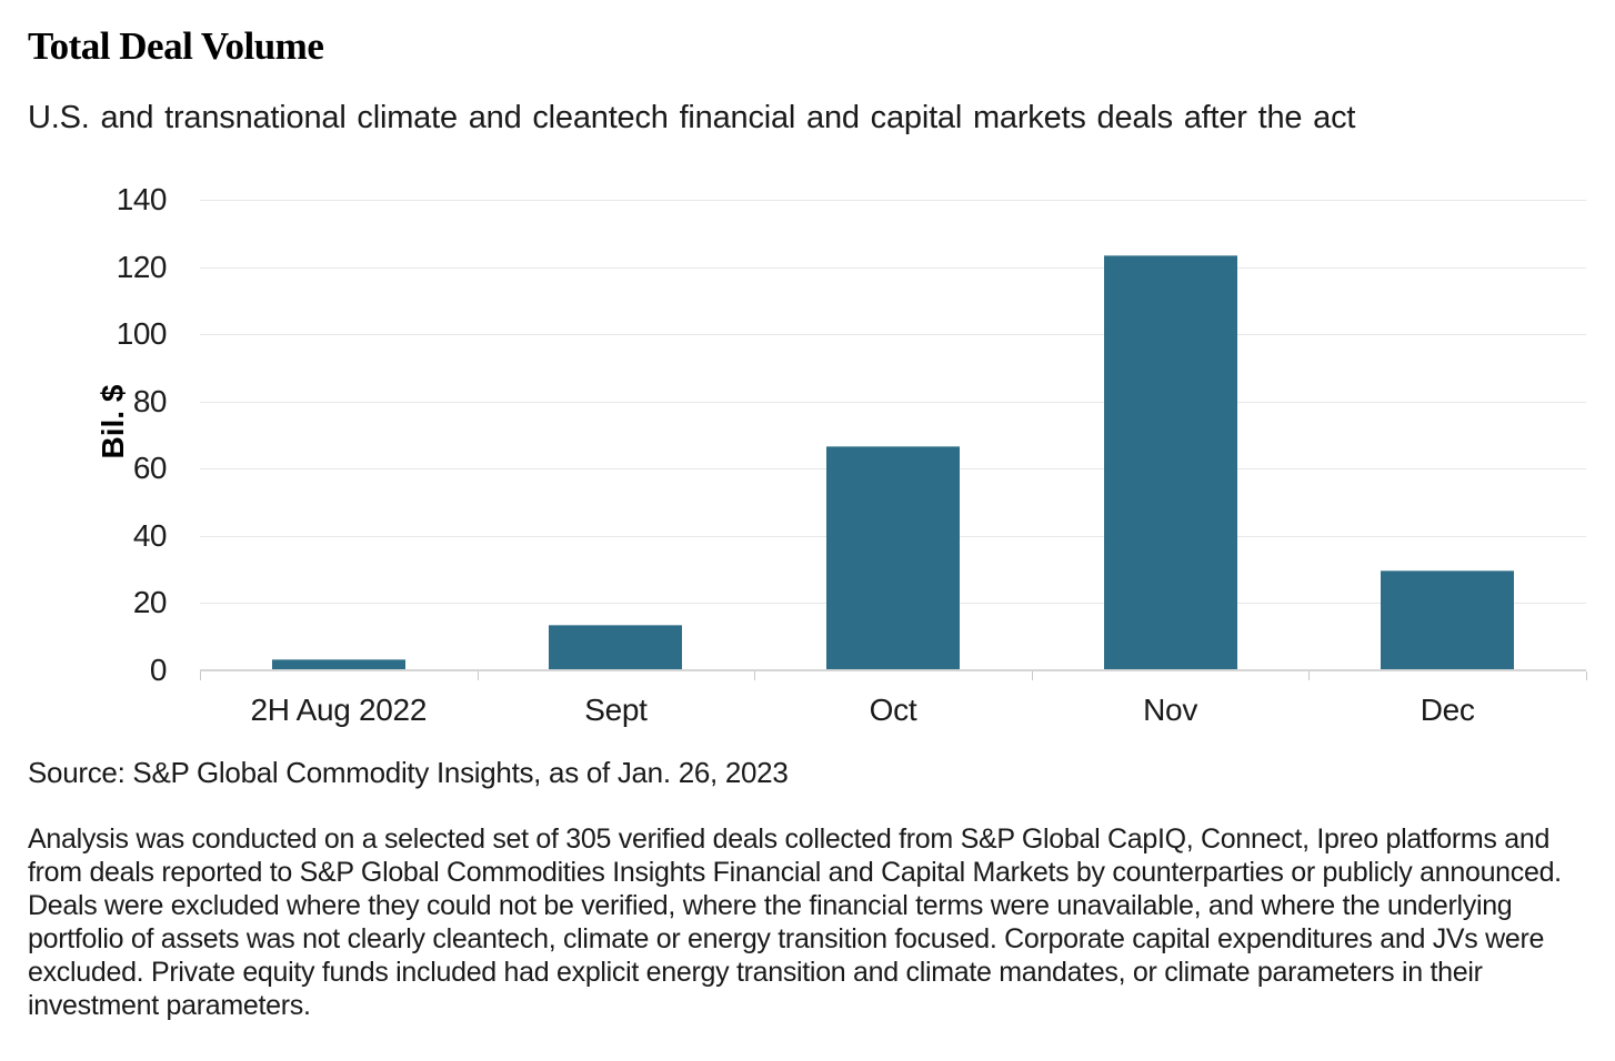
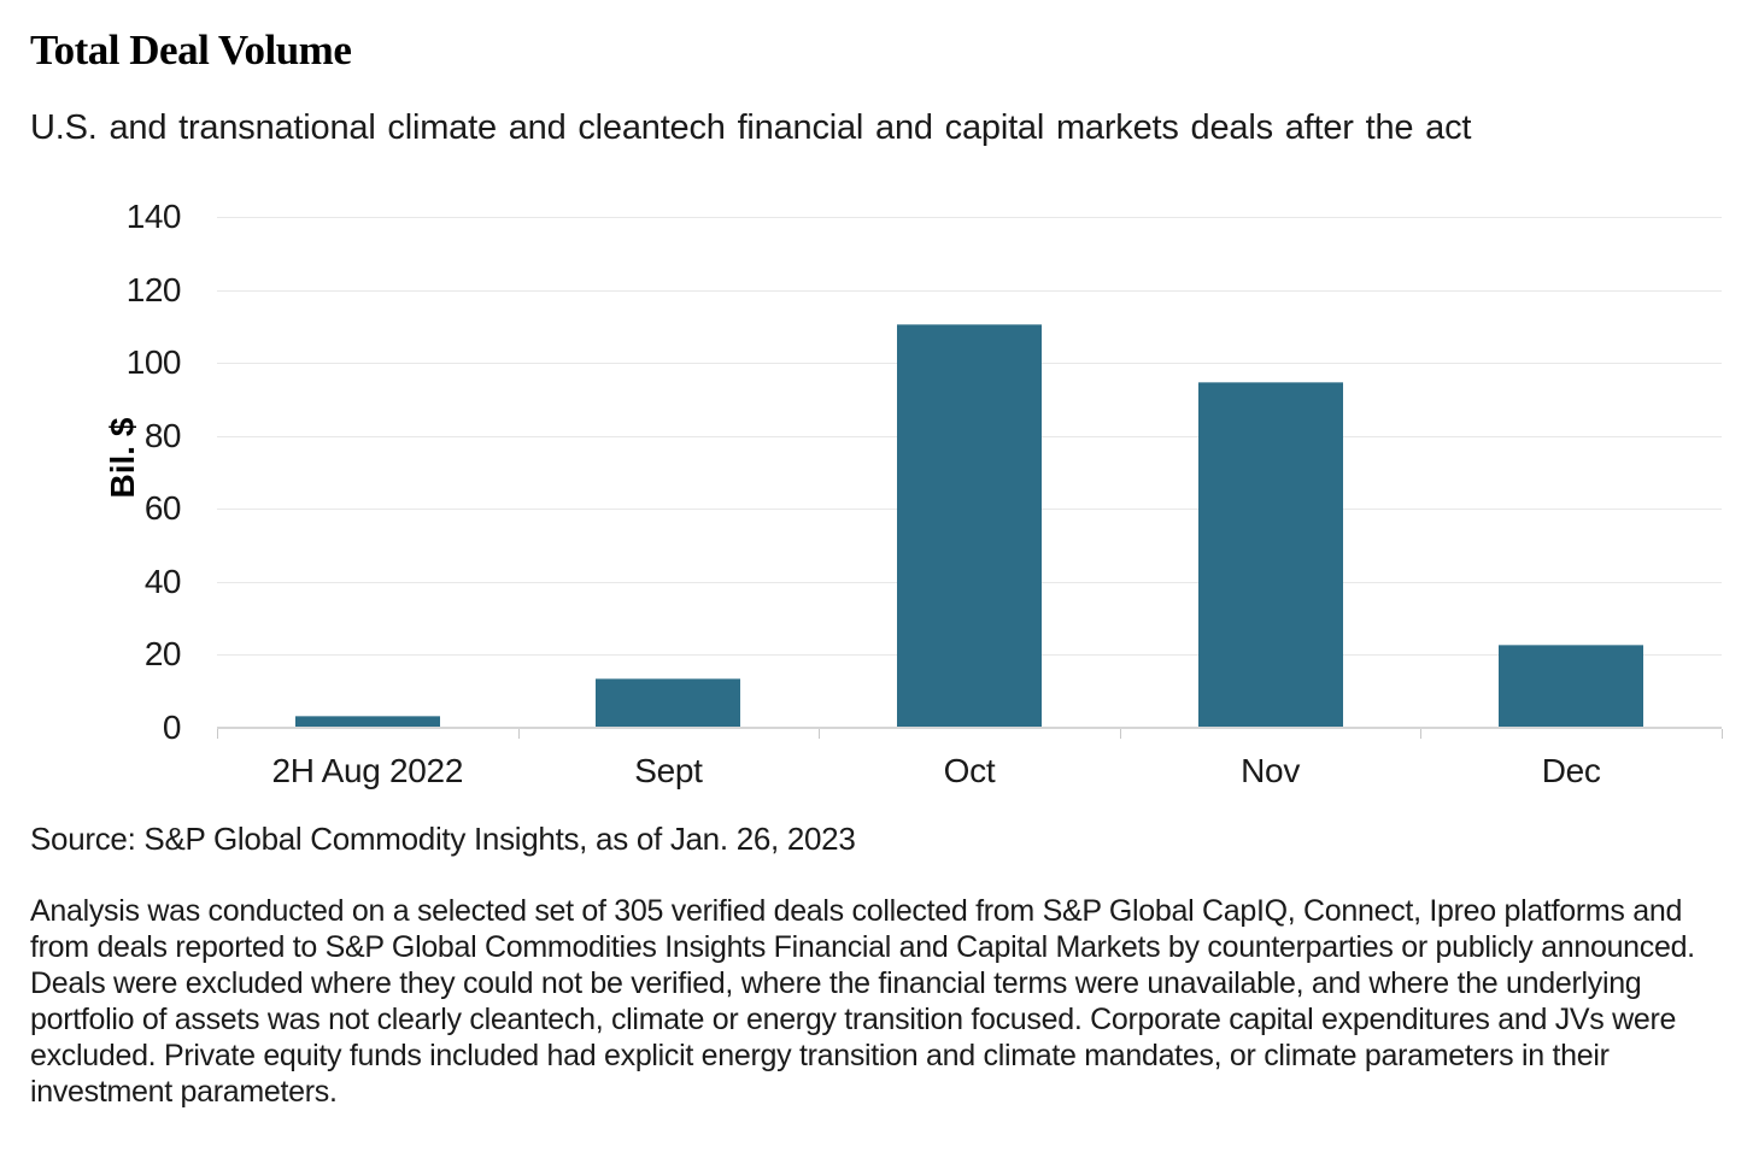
Oct: 66 -> 110
Nov: 123 -> 94
Dec: 29 -> 22
